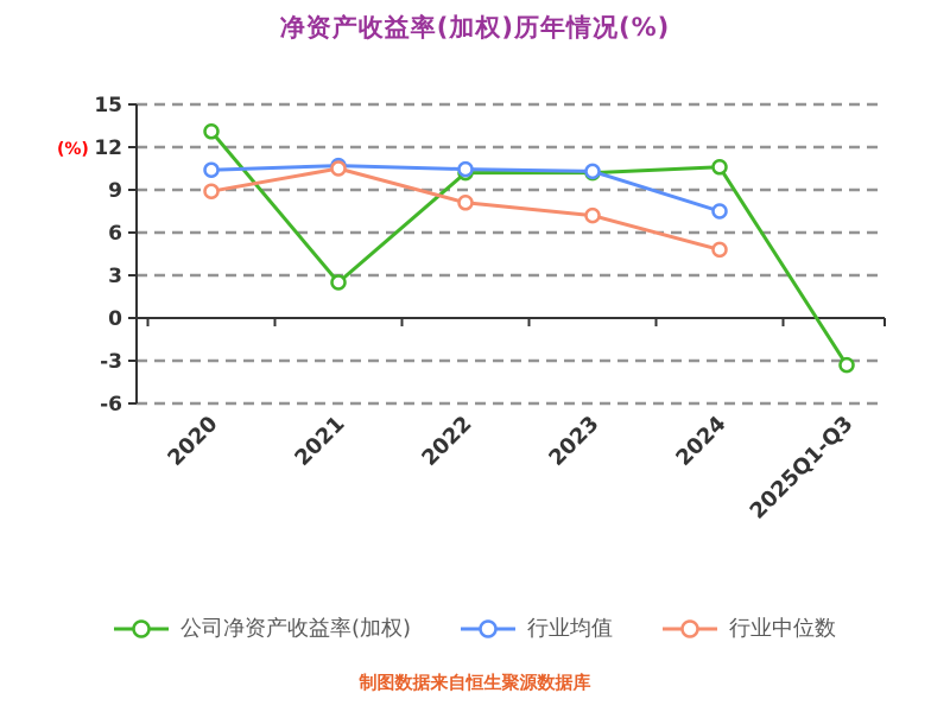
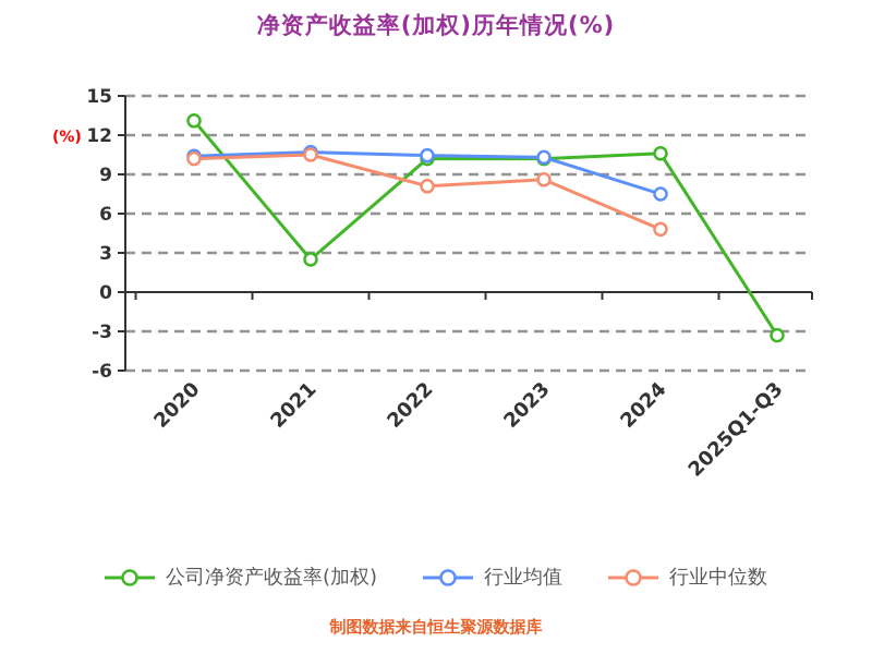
行业中位数/2020: 8.9 -> 10.2
行业中位数/2023: 7.2 -> 8.6
